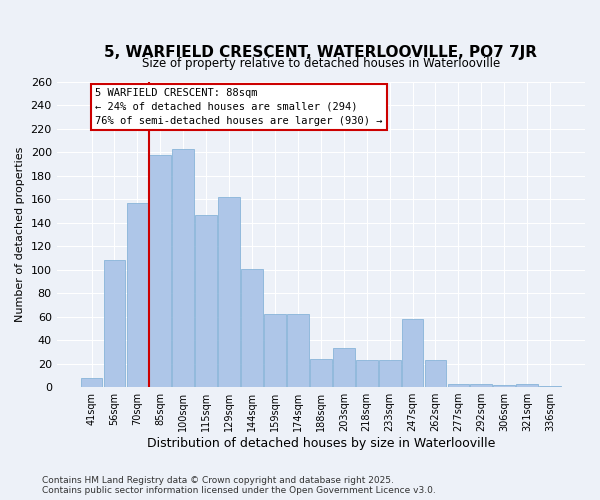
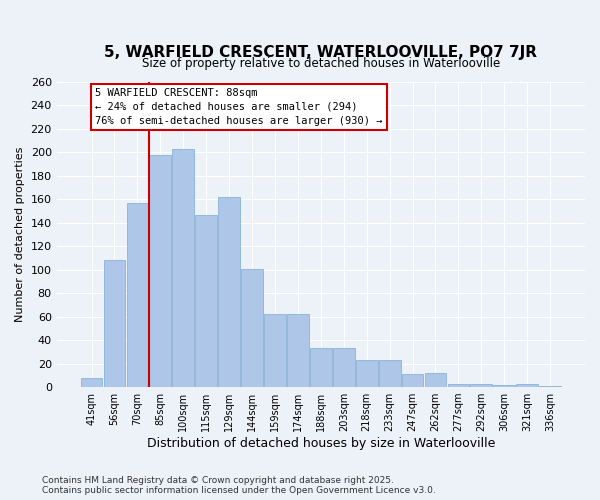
188sqm: 24 -> 33
247sqm: 58 -> 11
262sqm: 23 -> 12
